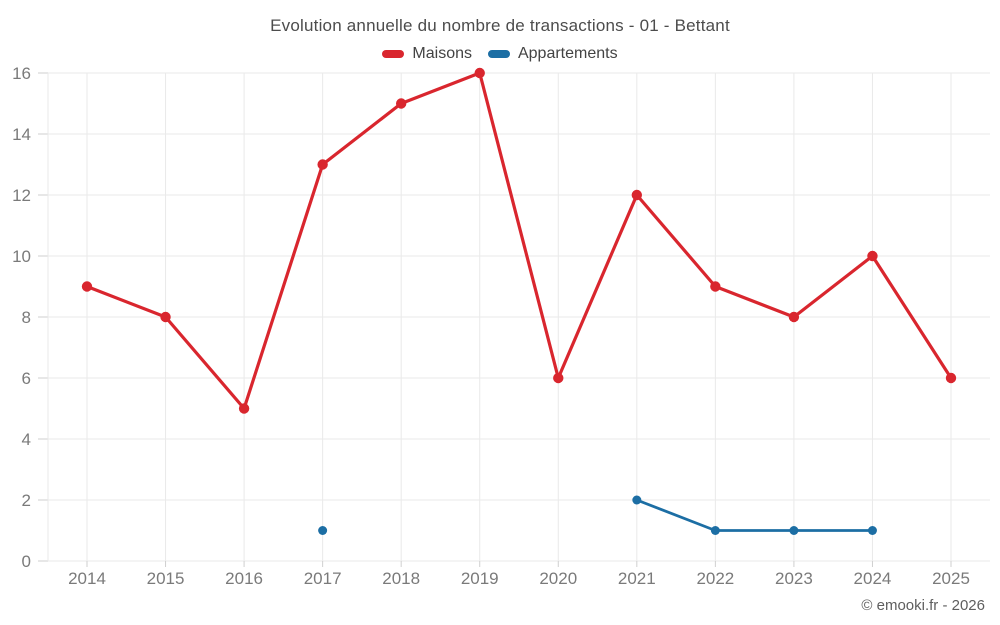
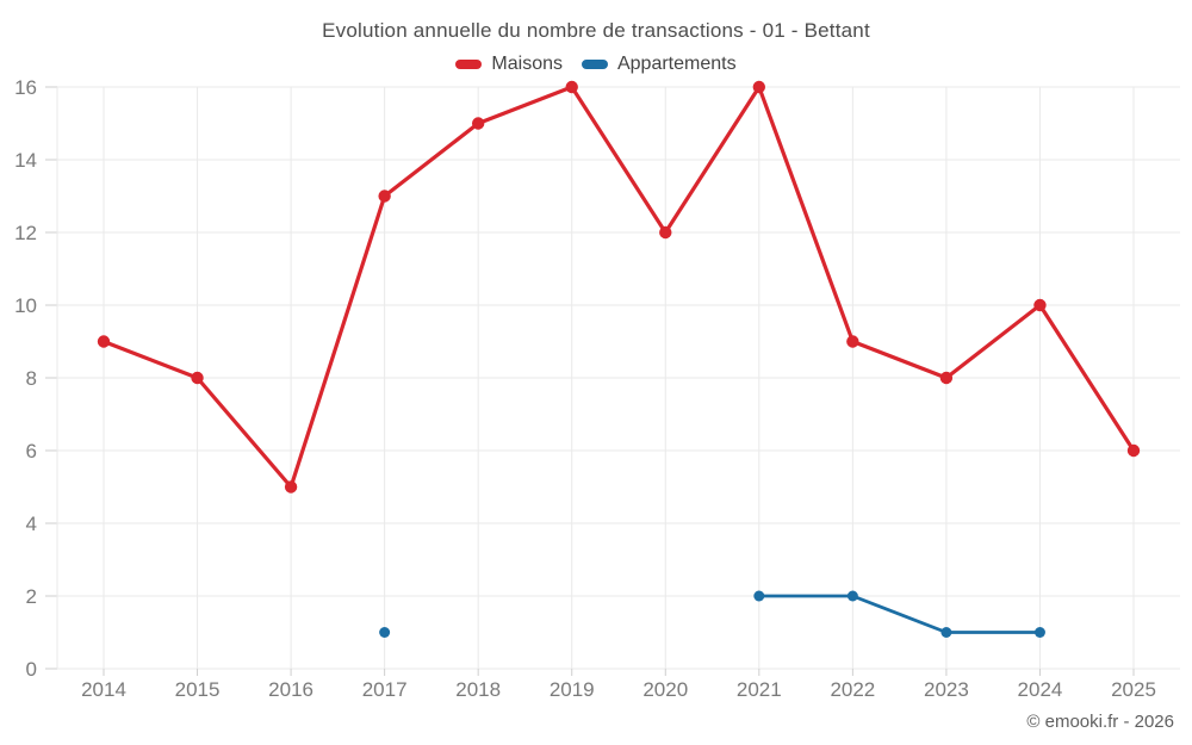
Maisons/2020: 6 -> 12
Maisons/2021: 12 -> 16
Appartements/2022: 1 -> 2
